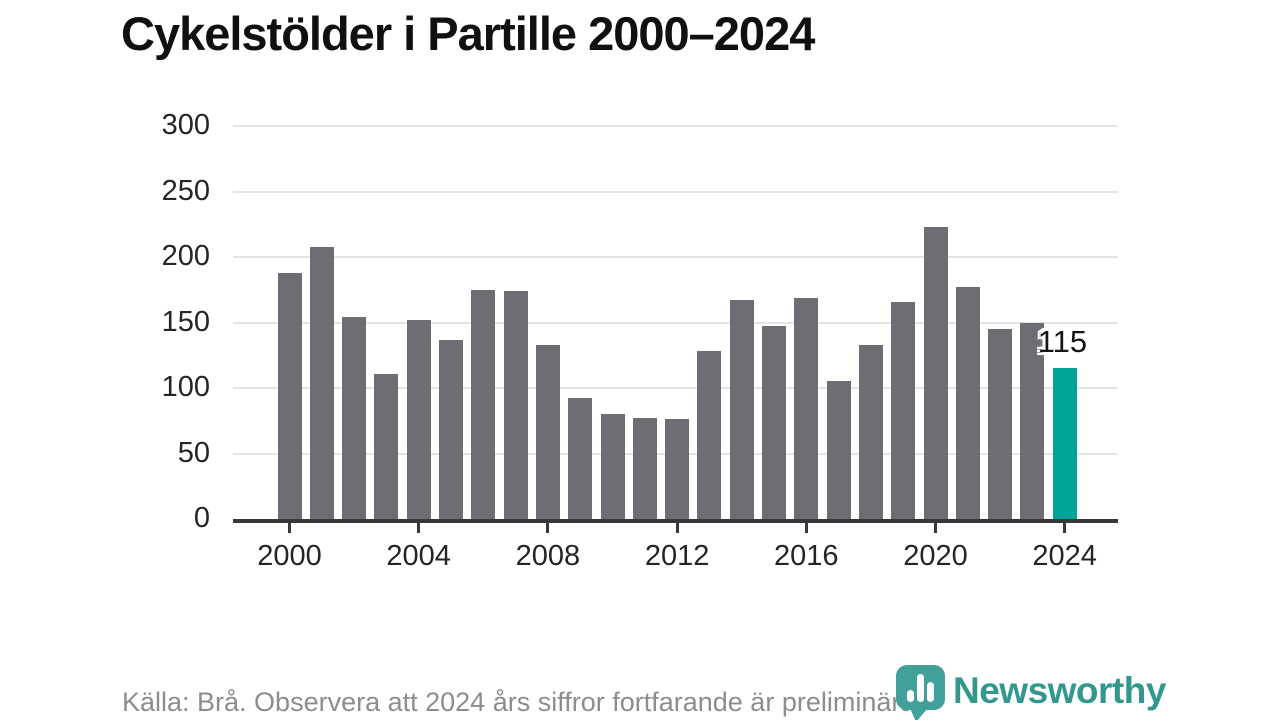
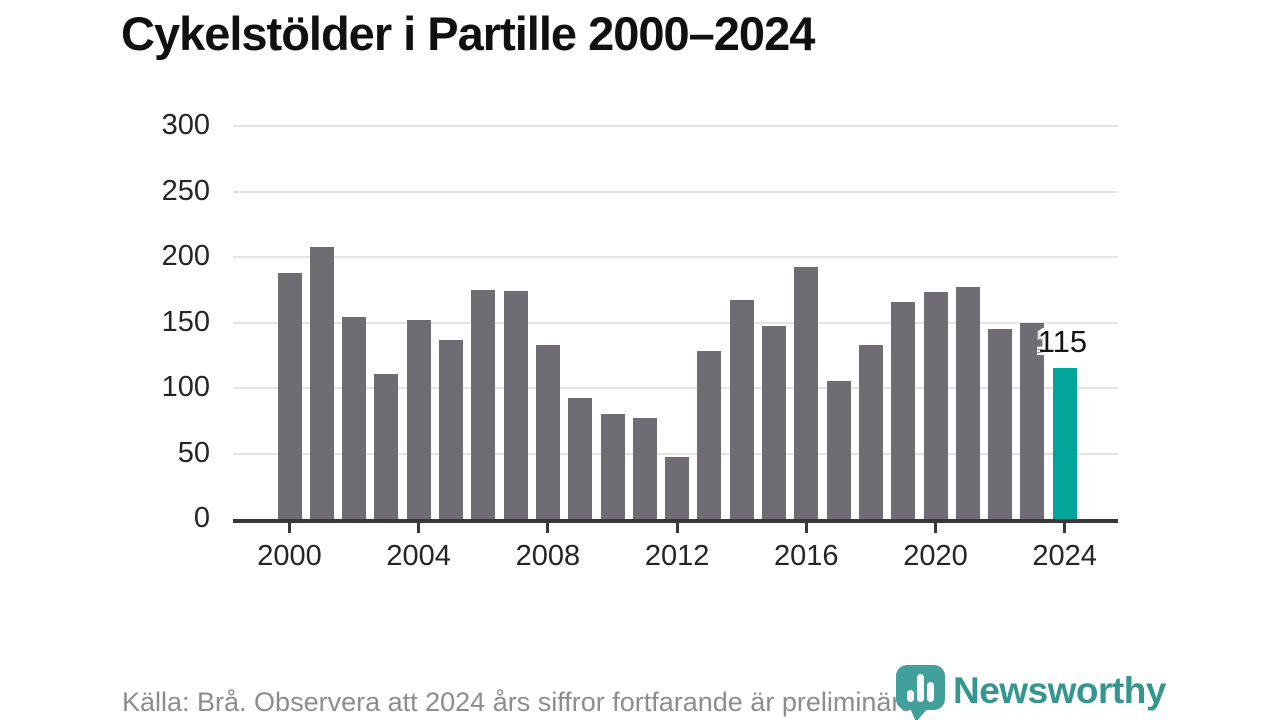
2012: 76 -> 47
2016: 169 -> 192
2020: 223 -> 173
